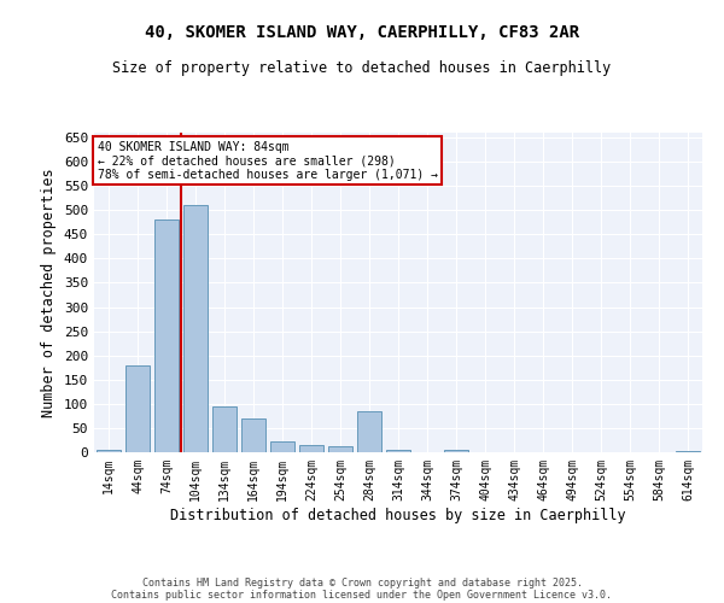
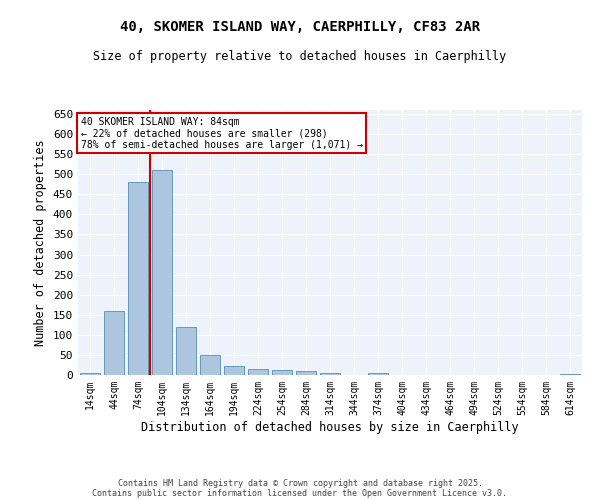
44sqm: 180 -> 160
134sqm: 95 -> 120
164sqm: 70 -> 50
284sqm: 85 -> 9
